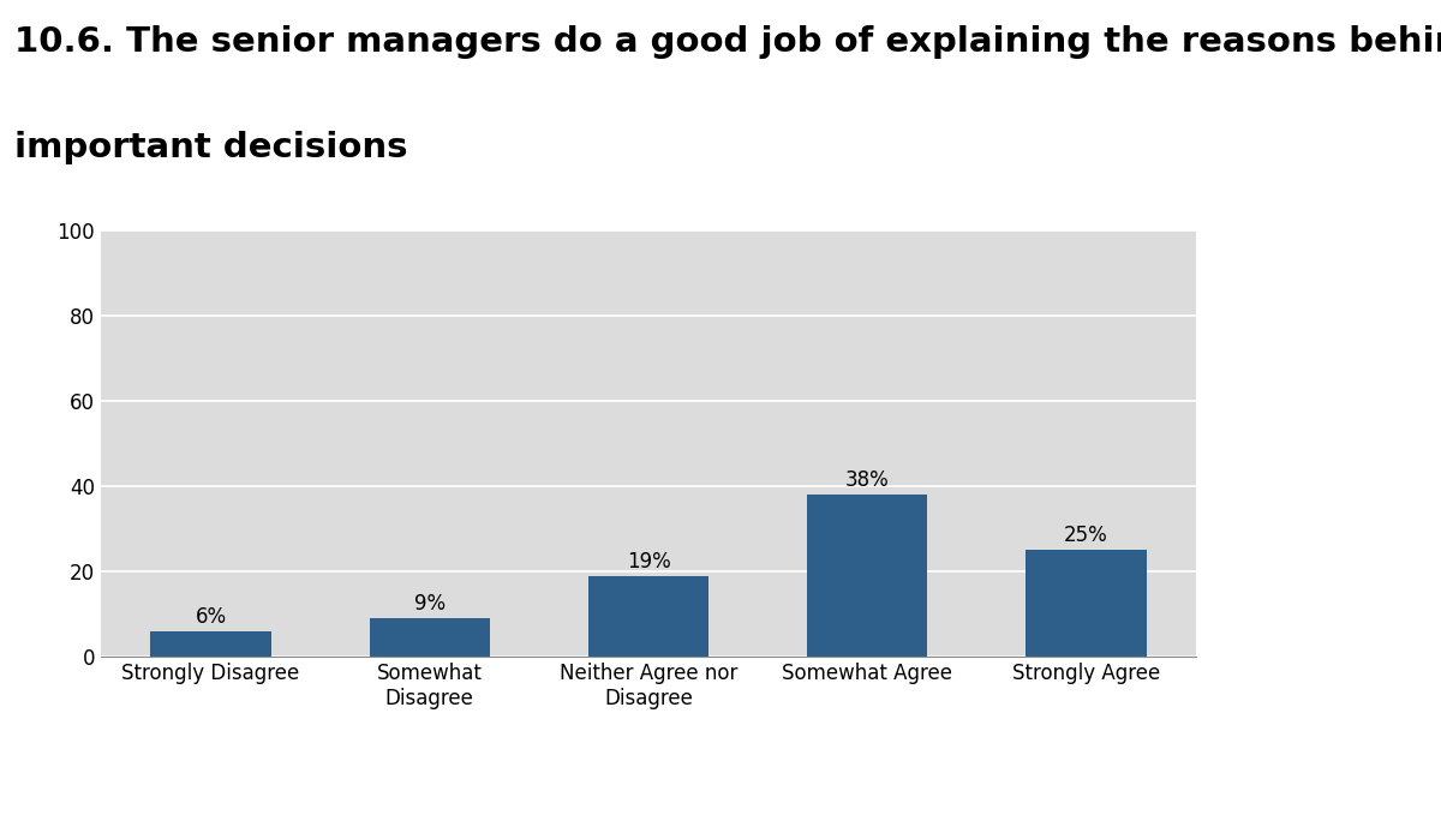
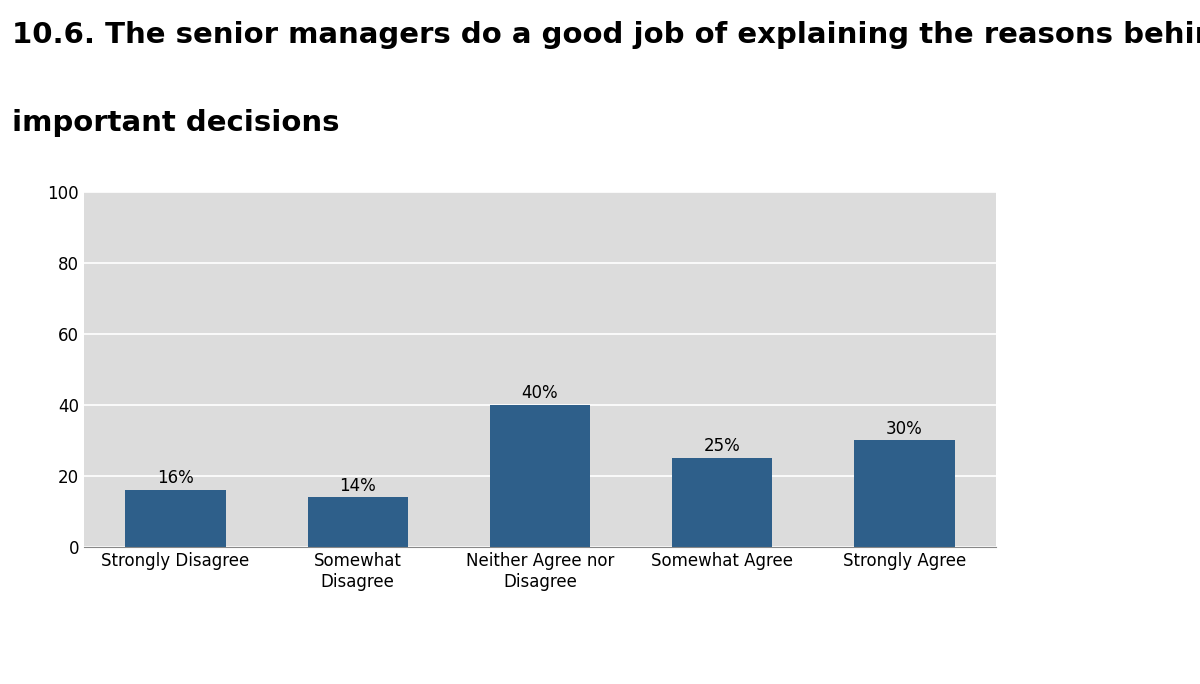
Strongly Disagree: 6% -> 16%
Somewhat Disagree: 9% -> 14%
Neither Agree nor Disagree: 19% -> 40%
Somewhat Agree: 38% -> 25%
Strongly Agree: 25% -> 30%
